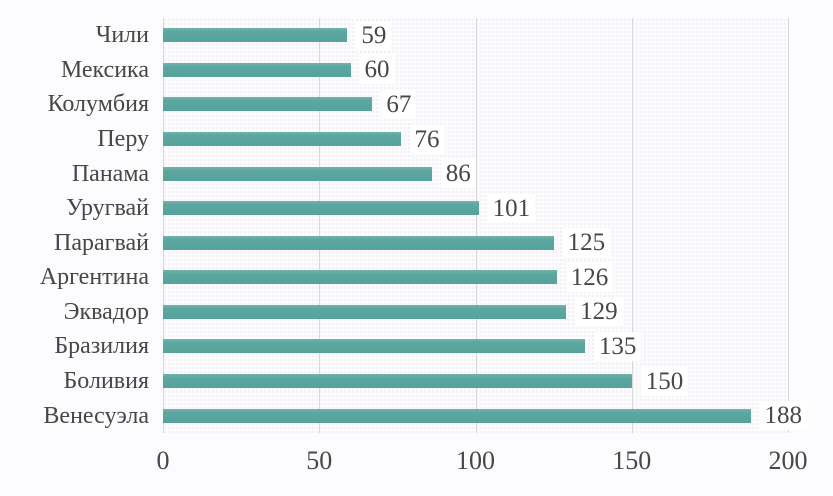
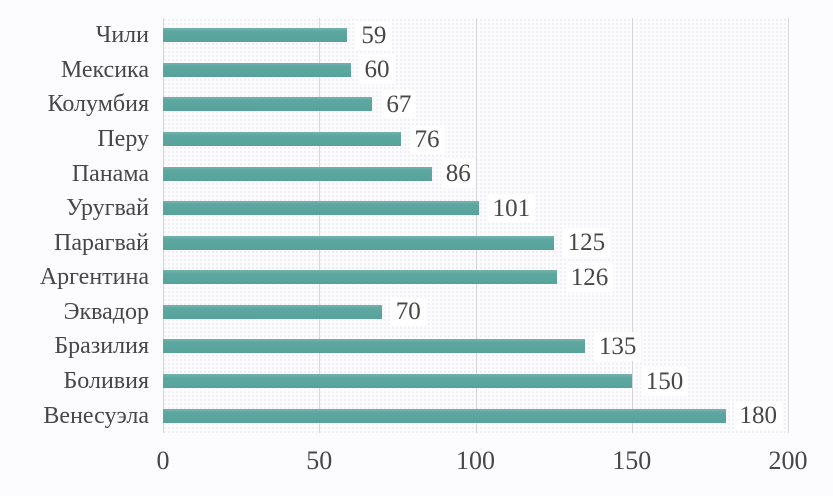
Эквадор: 129 -> 70
Венесуэла: 188 -> 180
